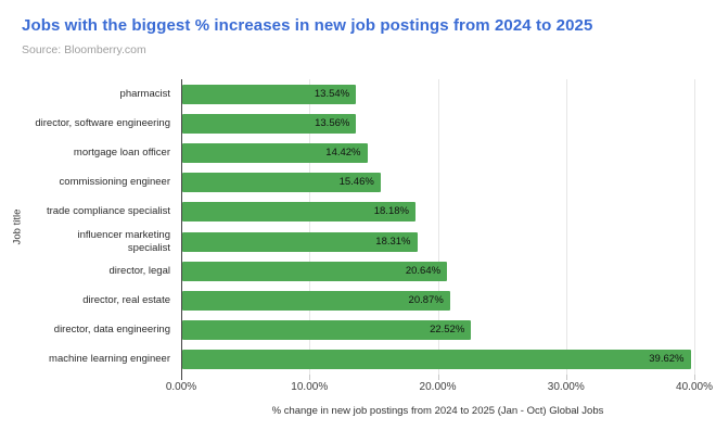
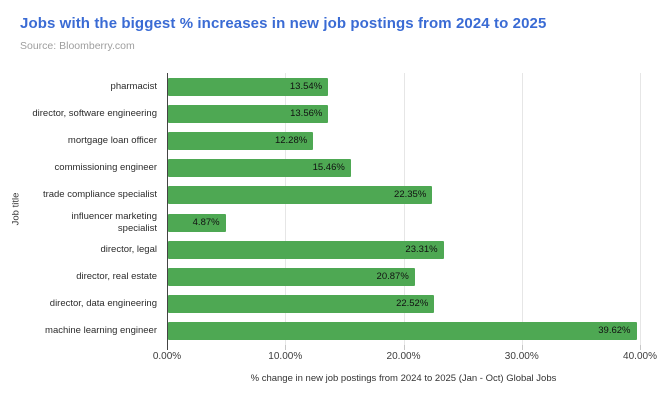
mortgage loan officer: 14.42% -> 12.28%
trade compliance specialist: 18.18% -> 22.35%
influencer marketing specialist: 18.31% -> 4.87%
director, legal: 20.64% -> 23.31%
